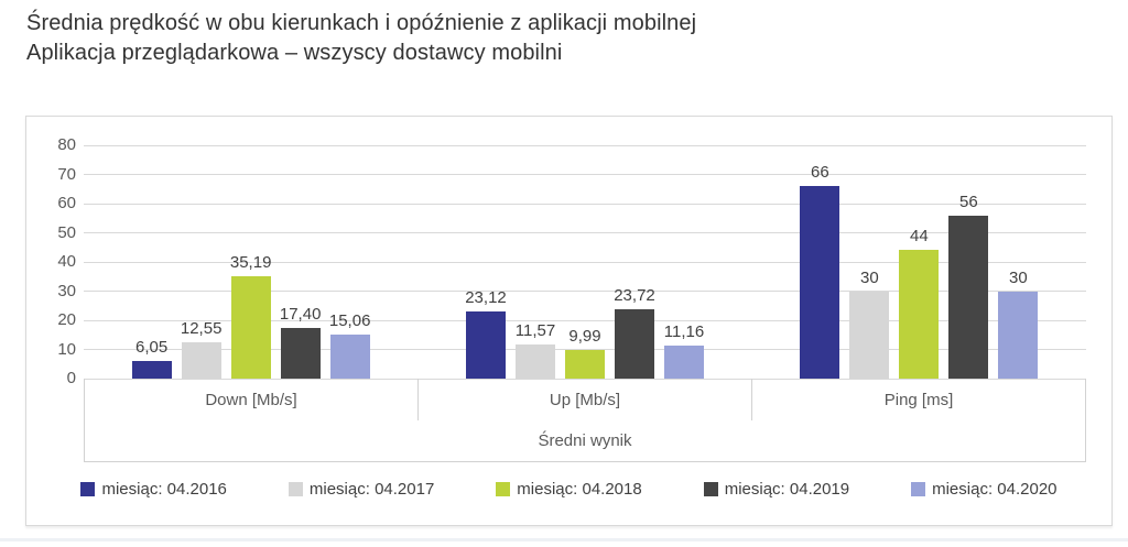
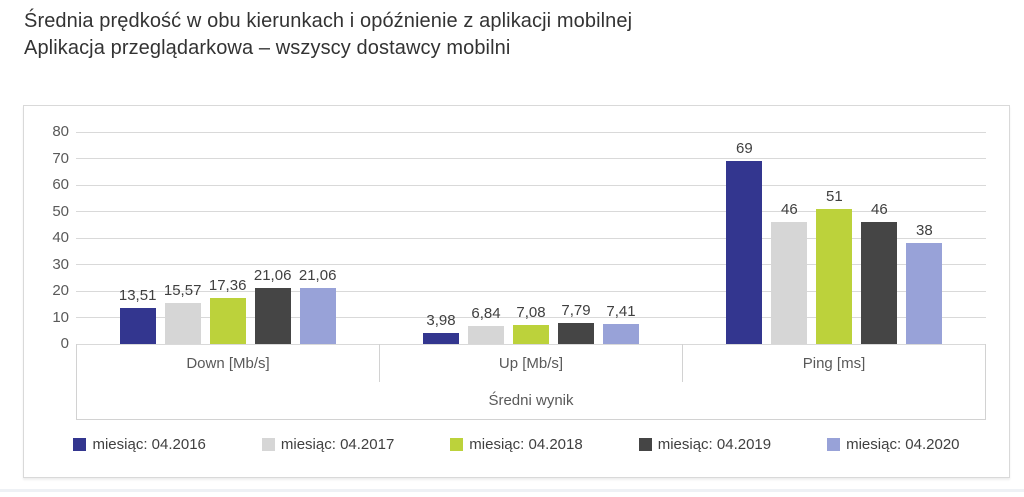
miesiąc: 04.2016/Down [Mb/s]: 6,05 -> 13,51
miesiąc: 04.2017/Down [Mb/s]: 12,55 -> 15,57
miesiąc: 04.2018/Down [Mb/s]: 35,19 -> 17,36
miesiąc: 04.2019/Down [Mb/s]: 17,40 -> 21,06
miesiąc: 04.2020/Down [Mb/s]: 15,06 -> 21,06
miesiąc: 04.2016/Up [Mb/s]: 23,12 -> 3,98
miesiąc: 04.2017/Up [Mb/s]: 11,57 -> 6,84
miesiąc: 04.2018/Up [Mb/s]: 9,99 -> 7,08
miesiąc: 04.2019/Up [Mb/s]: 23,72 -> 7,79
miesiąc: 04.2020/Up [Mb/s]: 11,16 -> 7,41
miesiąc: 04.2016/Ping [ms]: 66 -> 69
miesiąc: 04.2017/Ping [ms]: 30 -> 46
miesiąc: 04.2018/Ping [ms]: 44 -> 51
miesiąc: 04.2019/Ping [ms]: 56 -> 46
miesiąc: 04.2020/Ping [ms]: 30 -> 38
